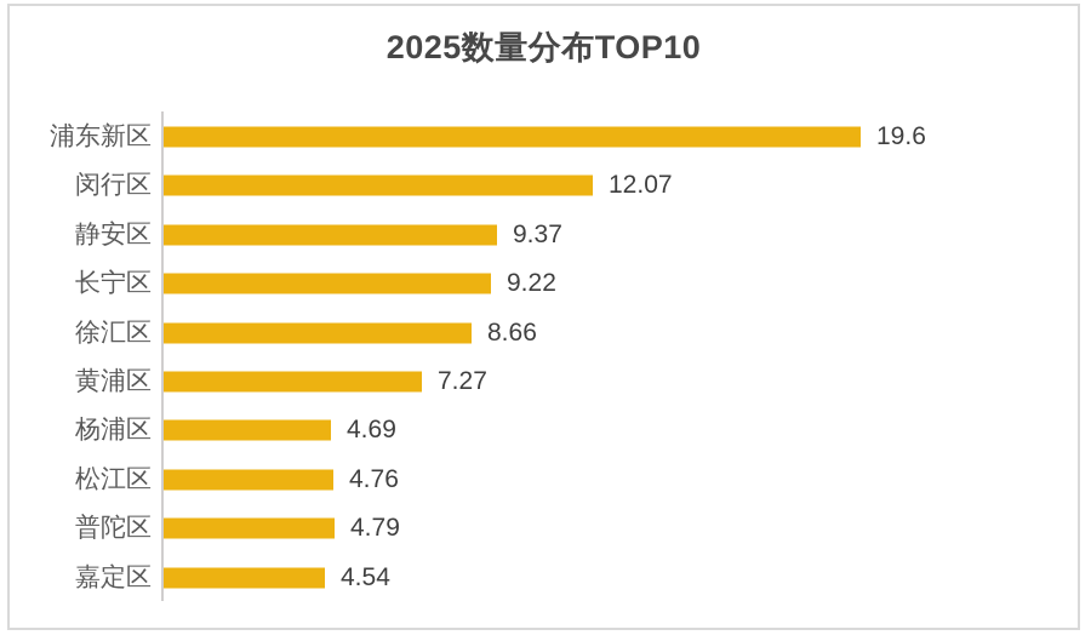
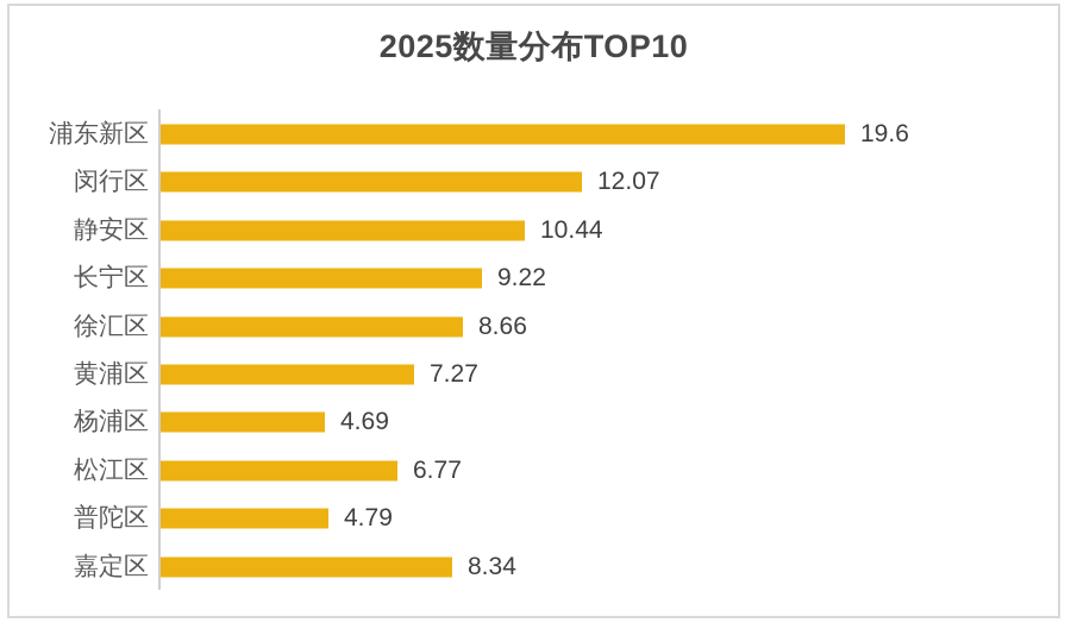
静安区: 9.37 -> 10.44
松江区: 4.76 -> 6.77
嘉定区: 4.54 -> 8.34
